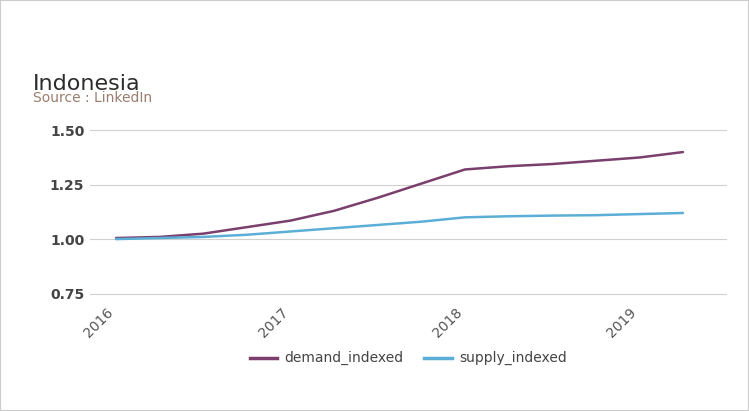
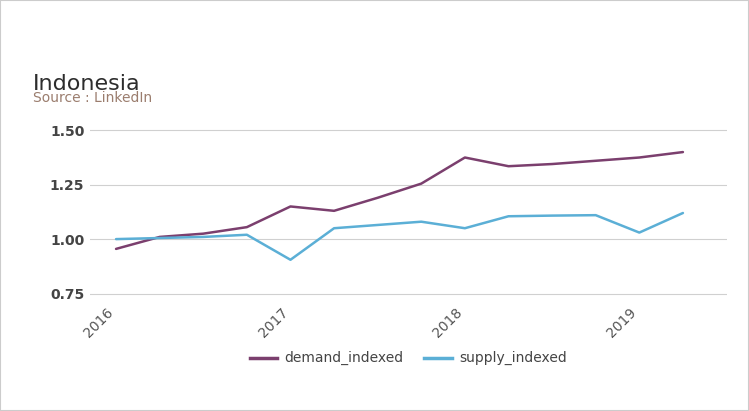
demand_indexed/2016: 1.005 -> 0.955
demand_indexed/2017: 1.085 -> 1.150
supply_indexed/2017: 1.035 -> 0.905
demand_indexed/2018: 1.320 -> 1.375
supply_indexed/2018: 1.100 -> 1.050
supply_indexed/2019: 1.115 -> 1.030
